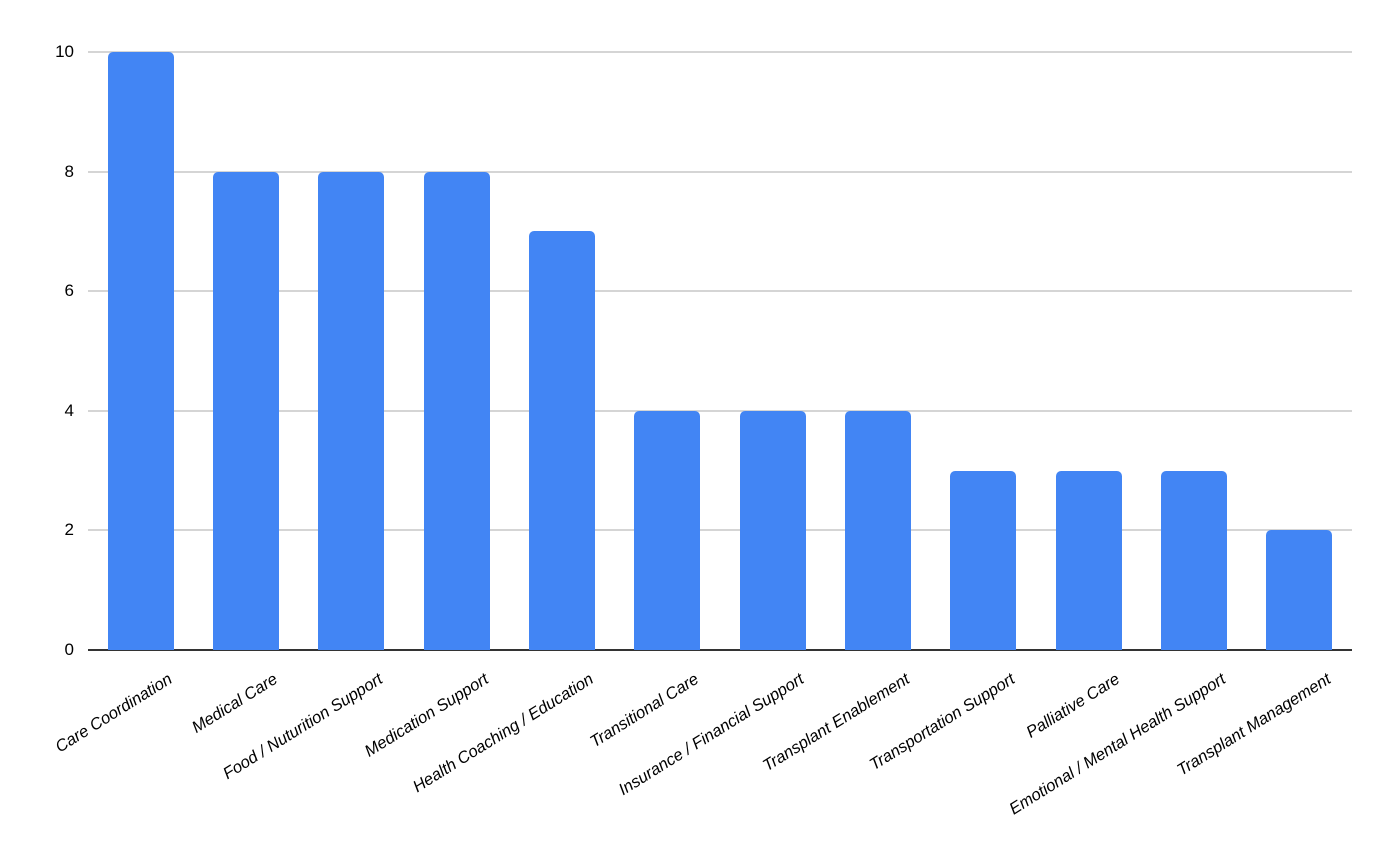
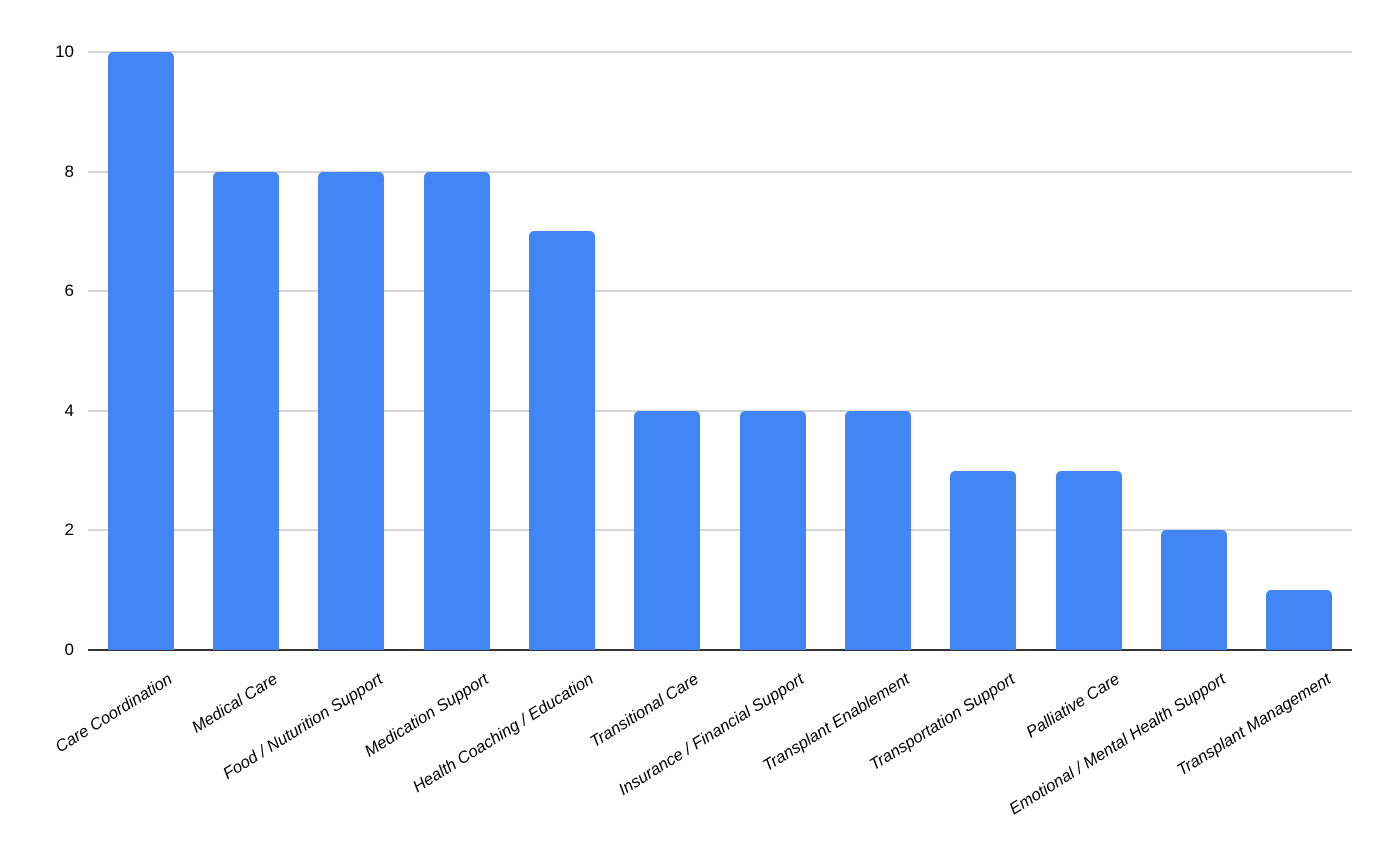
Emotional / Mental Health Support: 3 -> 2
Transplant Management: 2 -> 1
